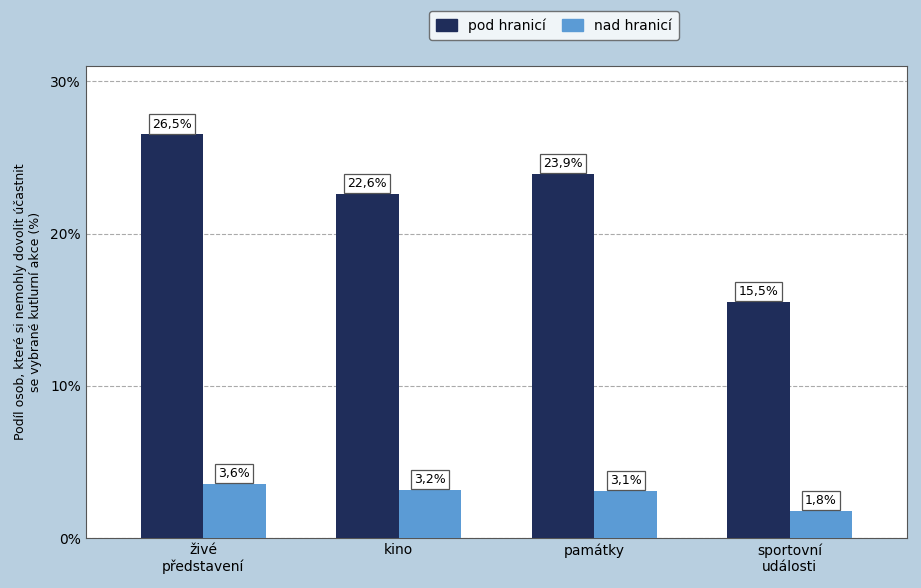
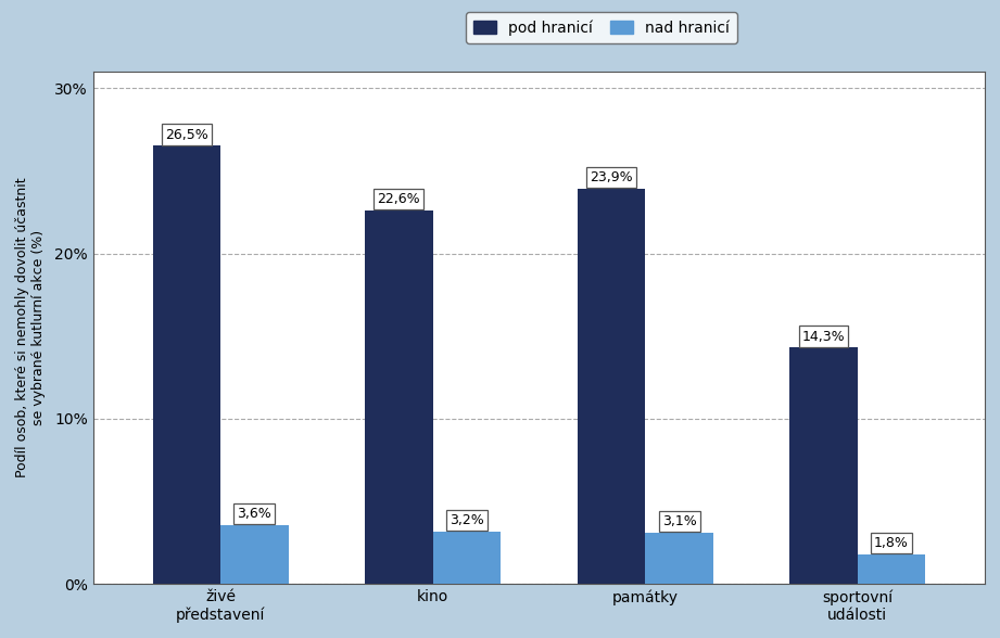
pod hranicí/sportovní události: 15,5% -> 14,3%
